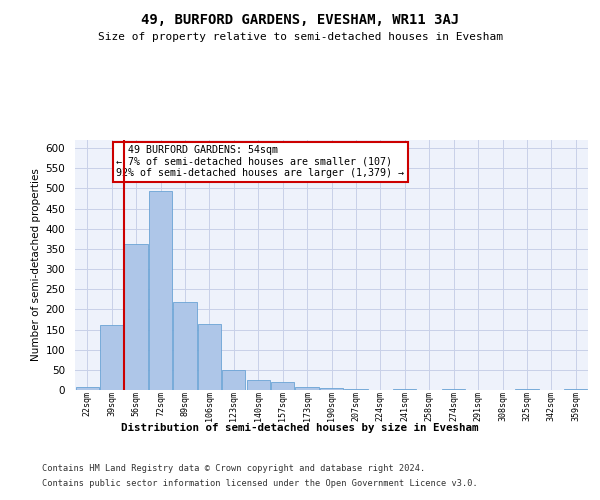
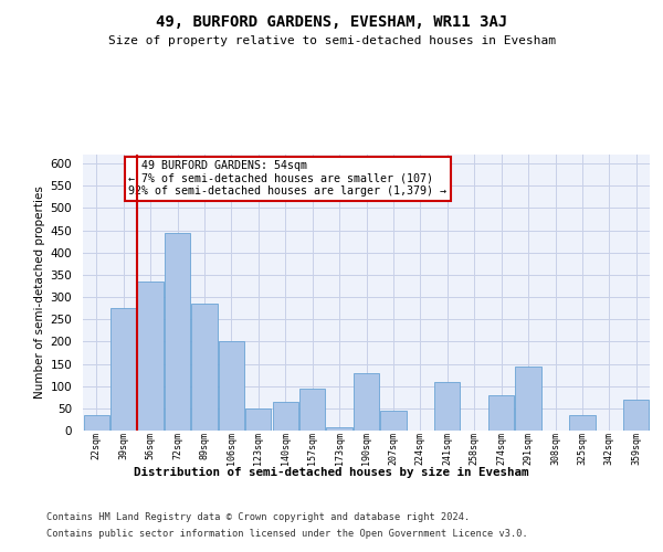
22sqm: 8 -> 35
39sqm: 160 -> 275
56sqm: 363 -> 335
72sqm: 493 -> 445
89sqm: 218 -> 285
106sqm: 163 -> 200
140sqm: 24 -> 65
157sqm: 20 -> 95
190sqm: 6 -> 130
207sqm: 2 -> 45
241sqm: 2 -> 110
274sqm: 2 -> 80
291sqm: 1 -> 145
325sqm: 2 -> 35
359sqm: 2 -> 70
